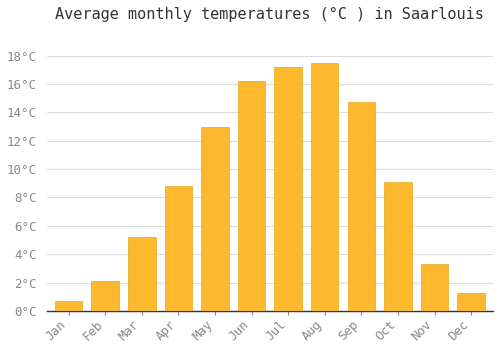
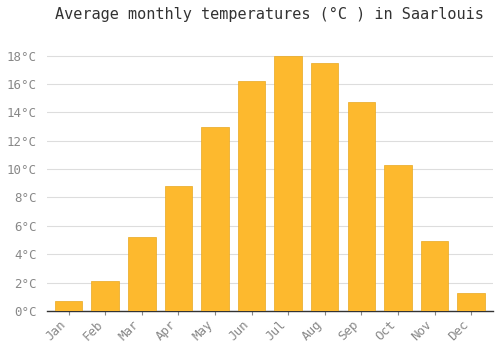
Jul: 17.2°C -> 18.0°C
Oct: 9.1°C -> 10.3°C
Nov: 3.3°C -> 4.9°C
